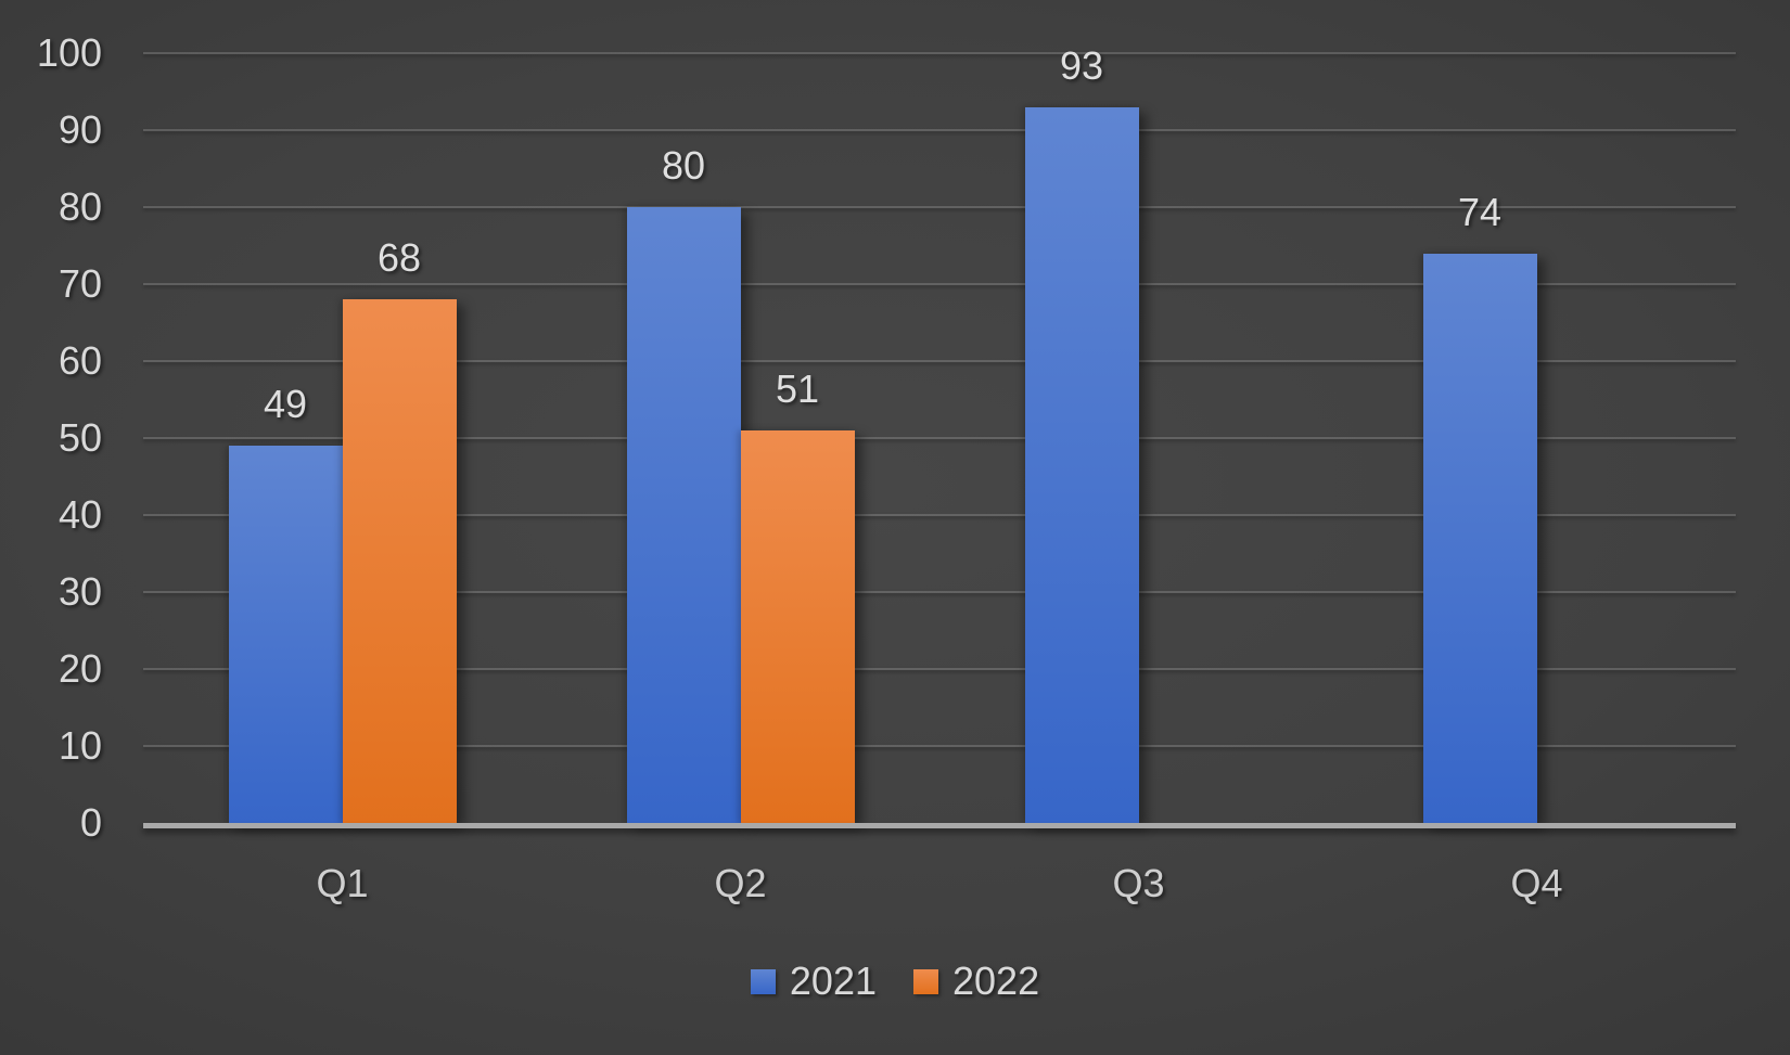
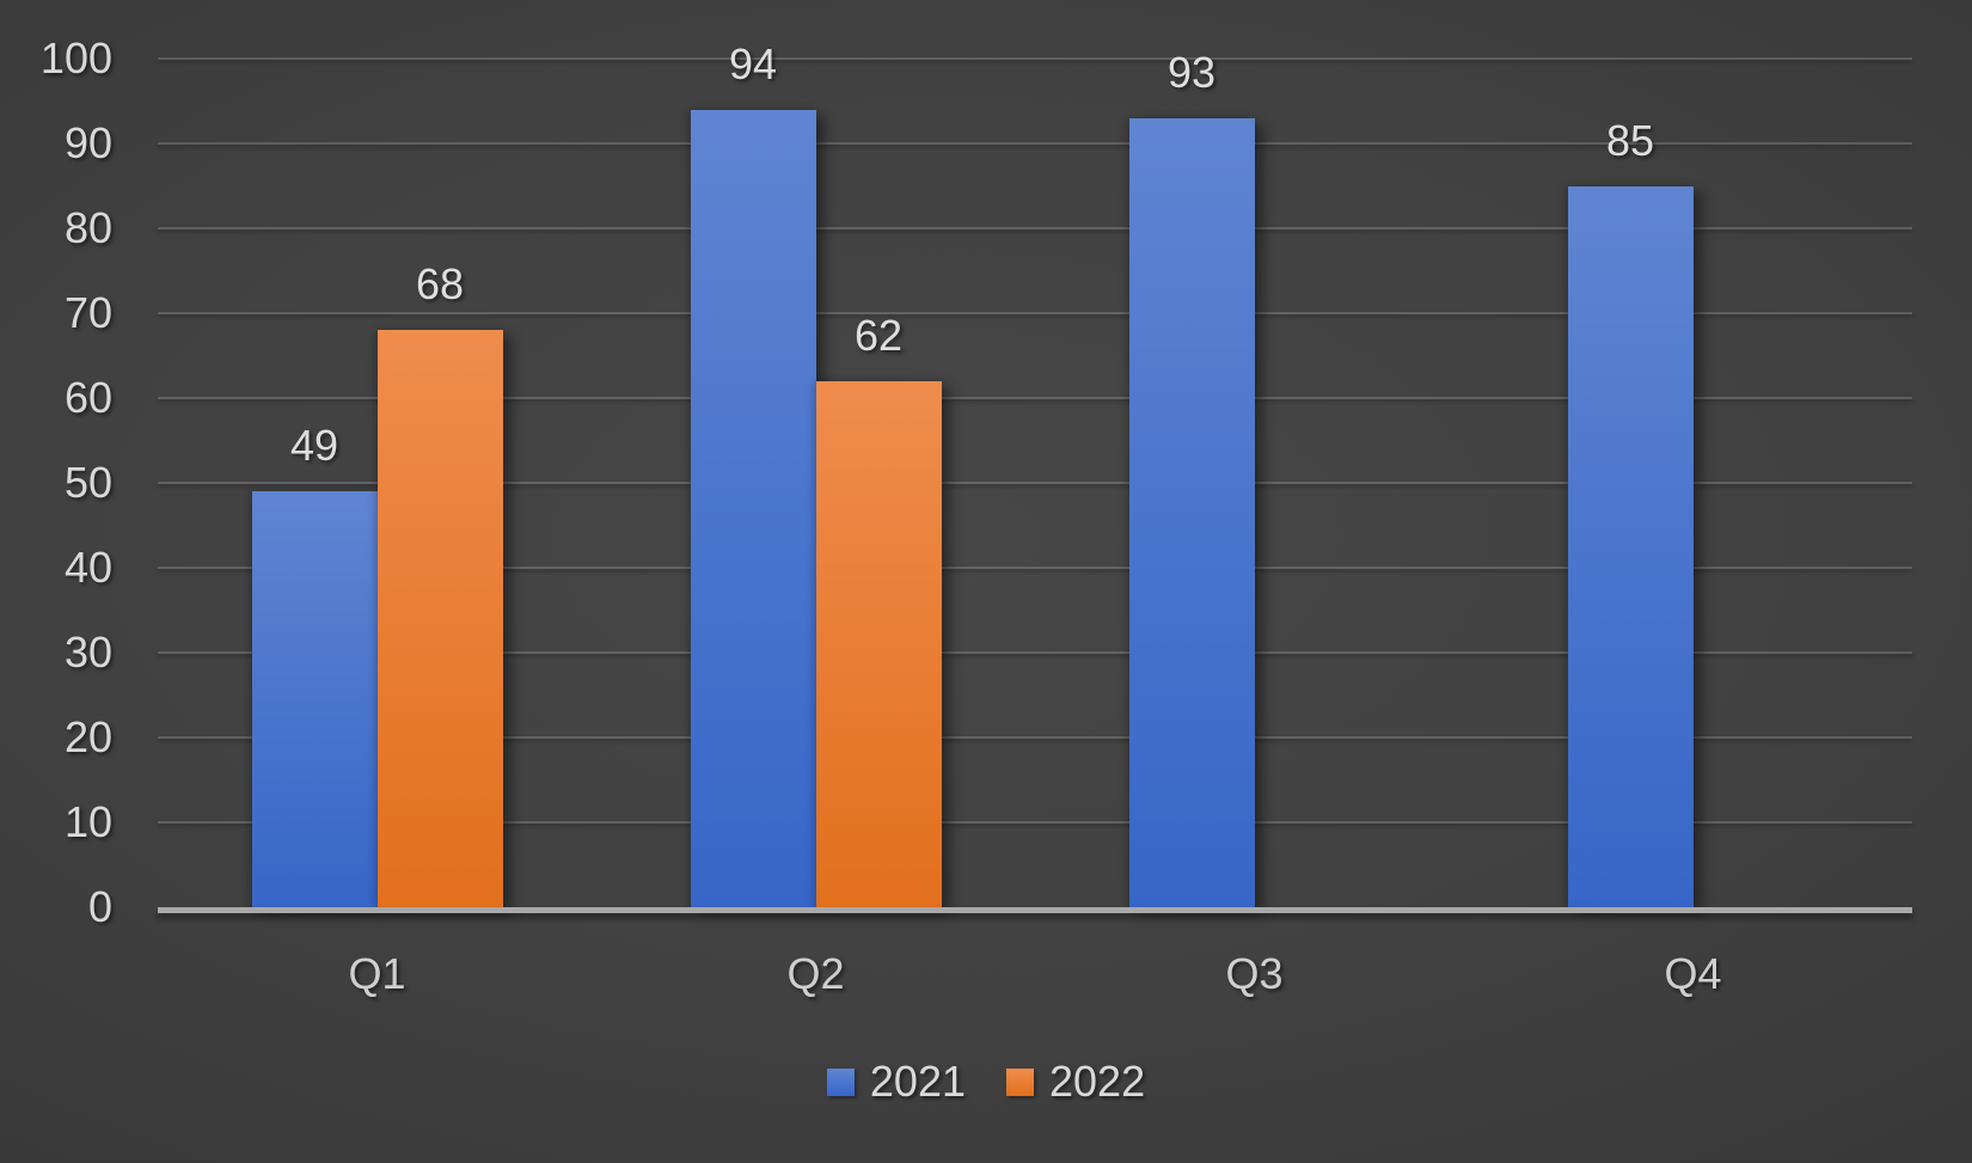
2021/Q2: 80 -> 94
2022/Q2: 51 -> 62
2021/Q4: 74 -> 85
